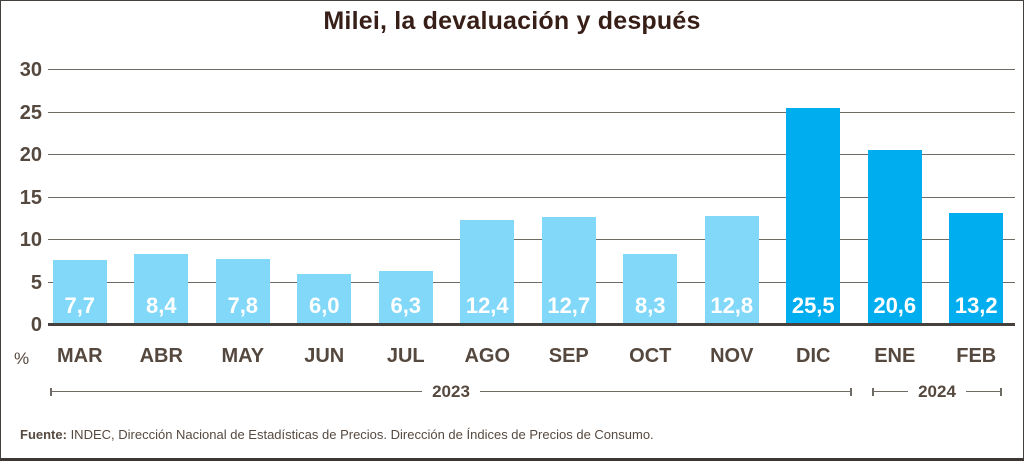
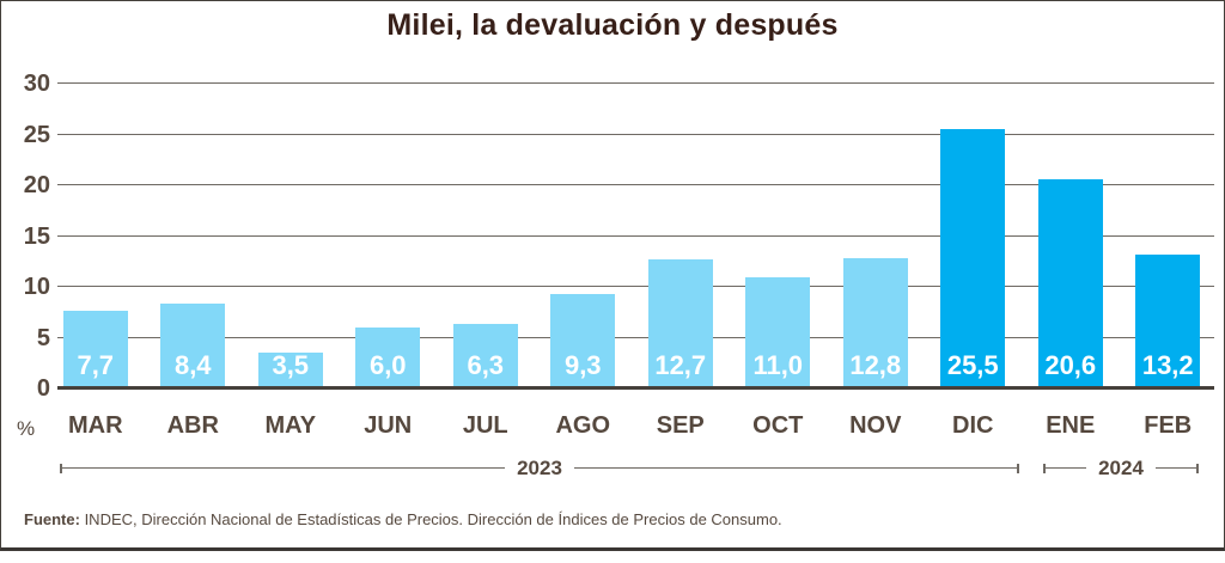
MAY: 7,8 -> 3,5
AGO: 12,4 -> 9,3
OCT: 8,3 -> 11,0
